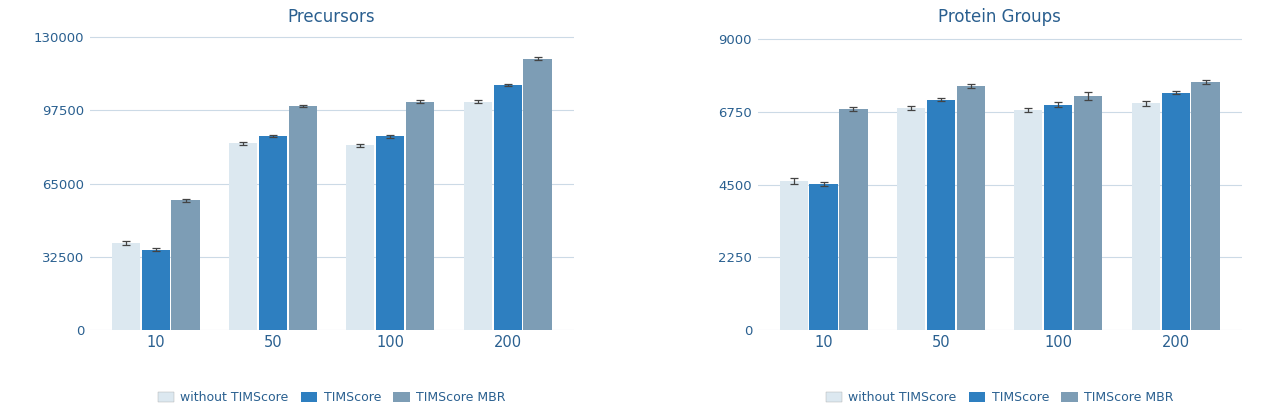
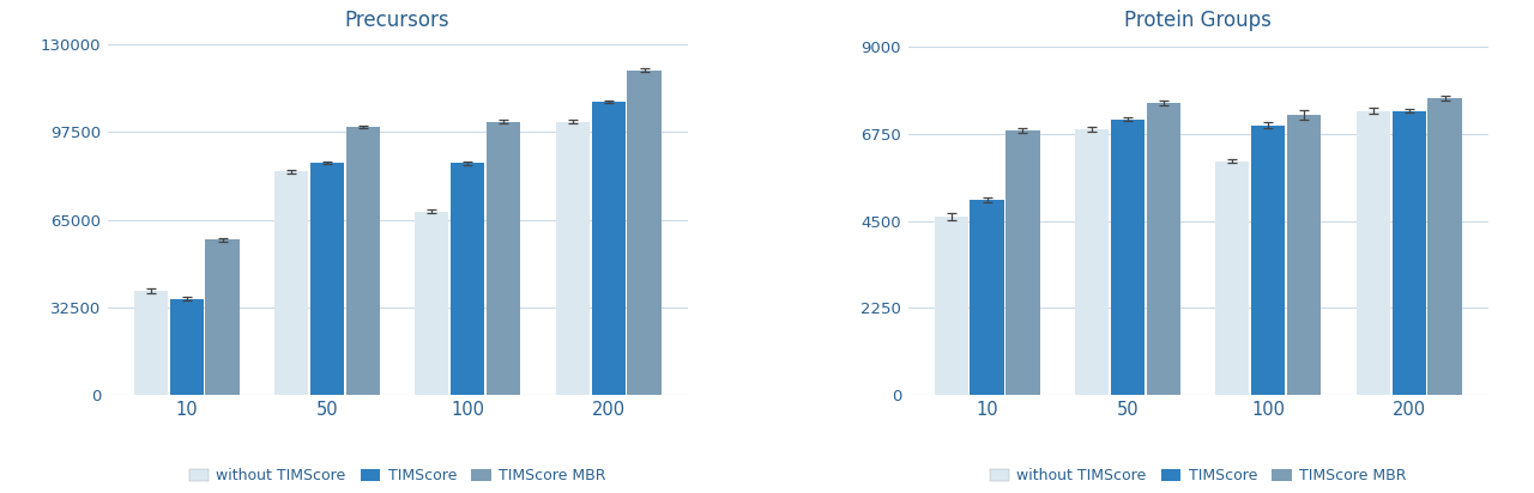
Precursors/without TIMScore/100: 82000 -> 68000
Protein Groups/TIMScore/10: 4520 -> 5050
Protein Groups/without TIMScore/100: 6820 -> 6050
Protein Groups/without TIMScore/200: 7020 -> 7350
